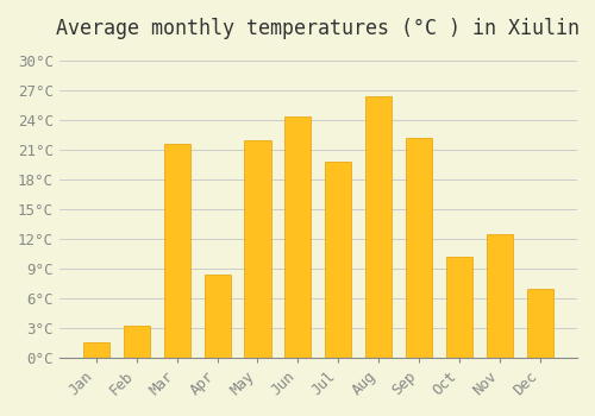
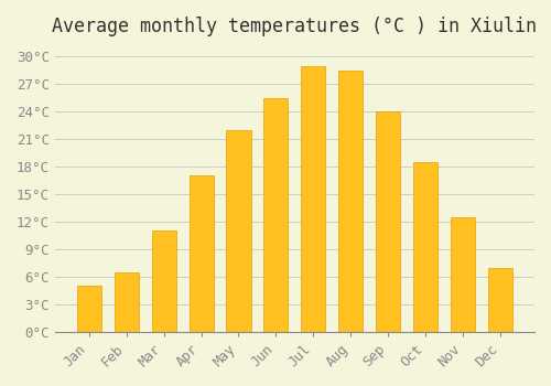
Jan: 1.6°C -> 5.0°C
Feb: 3.2°C -> 6.5°C
Mar: 21.6°C -> 11.0°C
Apr: 8.4°C -> 17.0°C
Jun: 24.4°C -> 25.5°C
Jul: 19.8°C -> 29.0°C
Aug: 26.4°C -> 28.5°C
Sep: 22.2°C -> 24.0°C
Oct: 10.2°C -> 18.5°C
